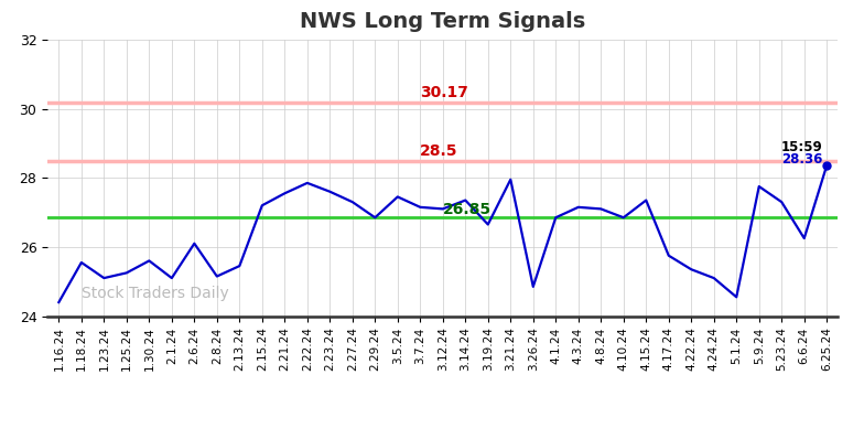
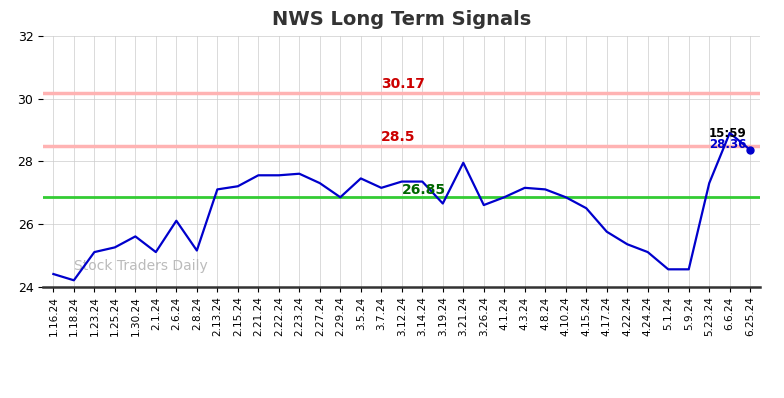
1.18.24: 25.55 -> 24.20
2.13.24: 25.45 -> 27.10
2.22.24: 27.85 -> 27.55
3.12.24: 27.10 -> 27.35
3.26.24: 24.85 -> 26.60
4.15.24: 27.35 -> 26.50
5.9.24: 27.75 -> 24.55
6.6.24: 26.25 -> 28.90
